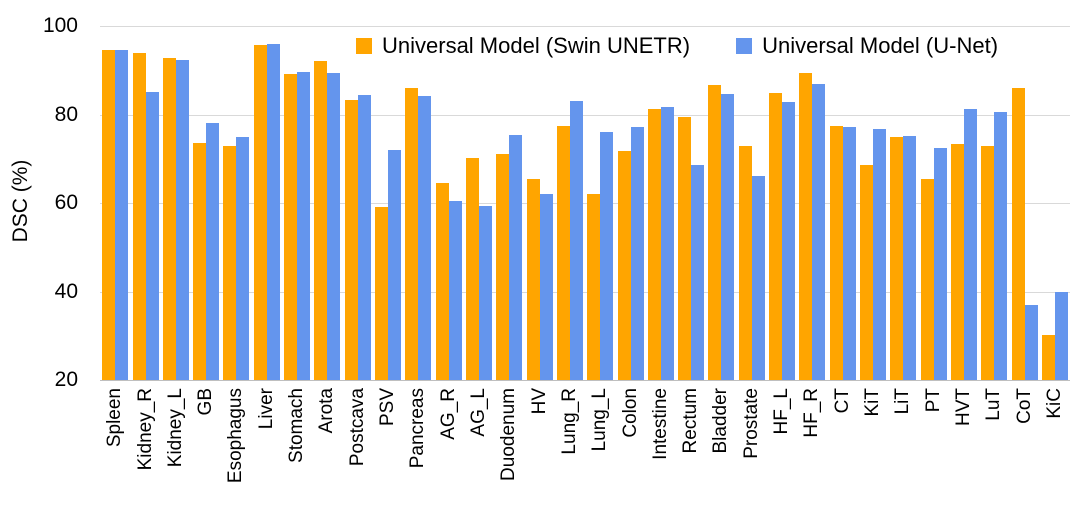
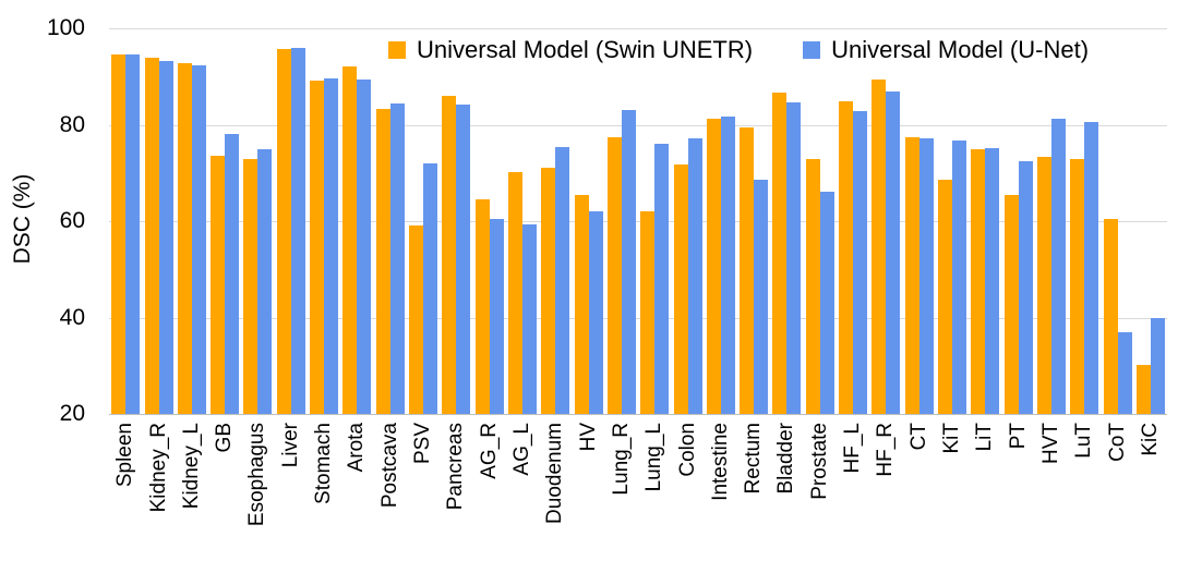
Universal Model (U-Net)/Kidney_R: 85 -> 93
Universal Model (Swin UNETR)/CoT: 86 -> 60
